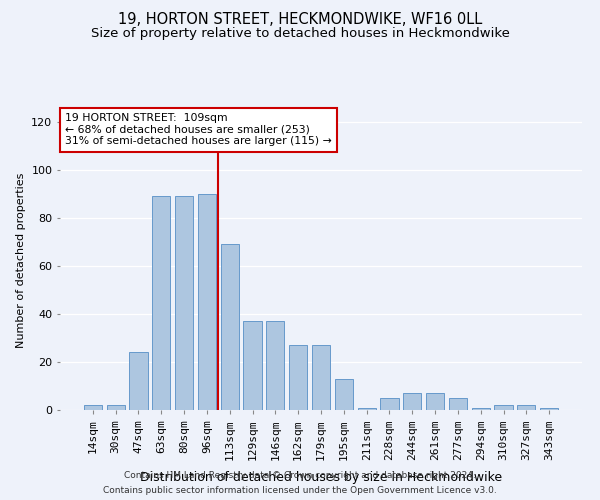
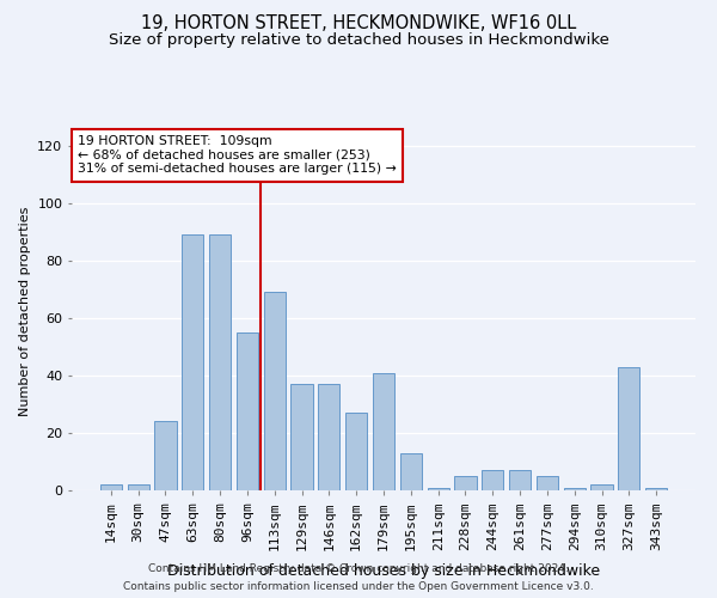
96sqm: 90 -> 55
179sqm: 27 -> 41
327sqm: 2 -> 43
